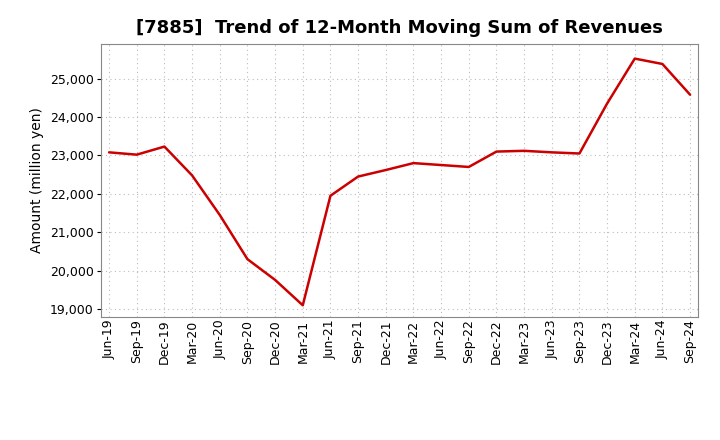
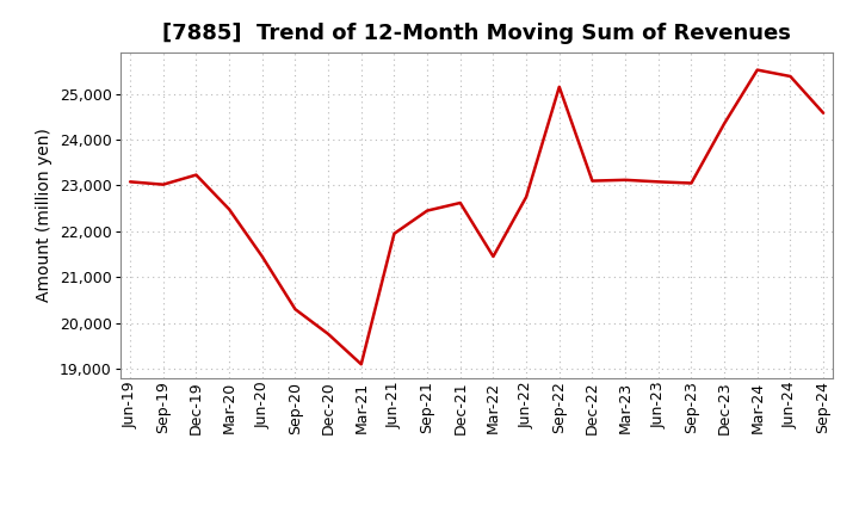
Mar-22: 22,800 -> 21,450
Sep-22: 22,700 -> 25,150
